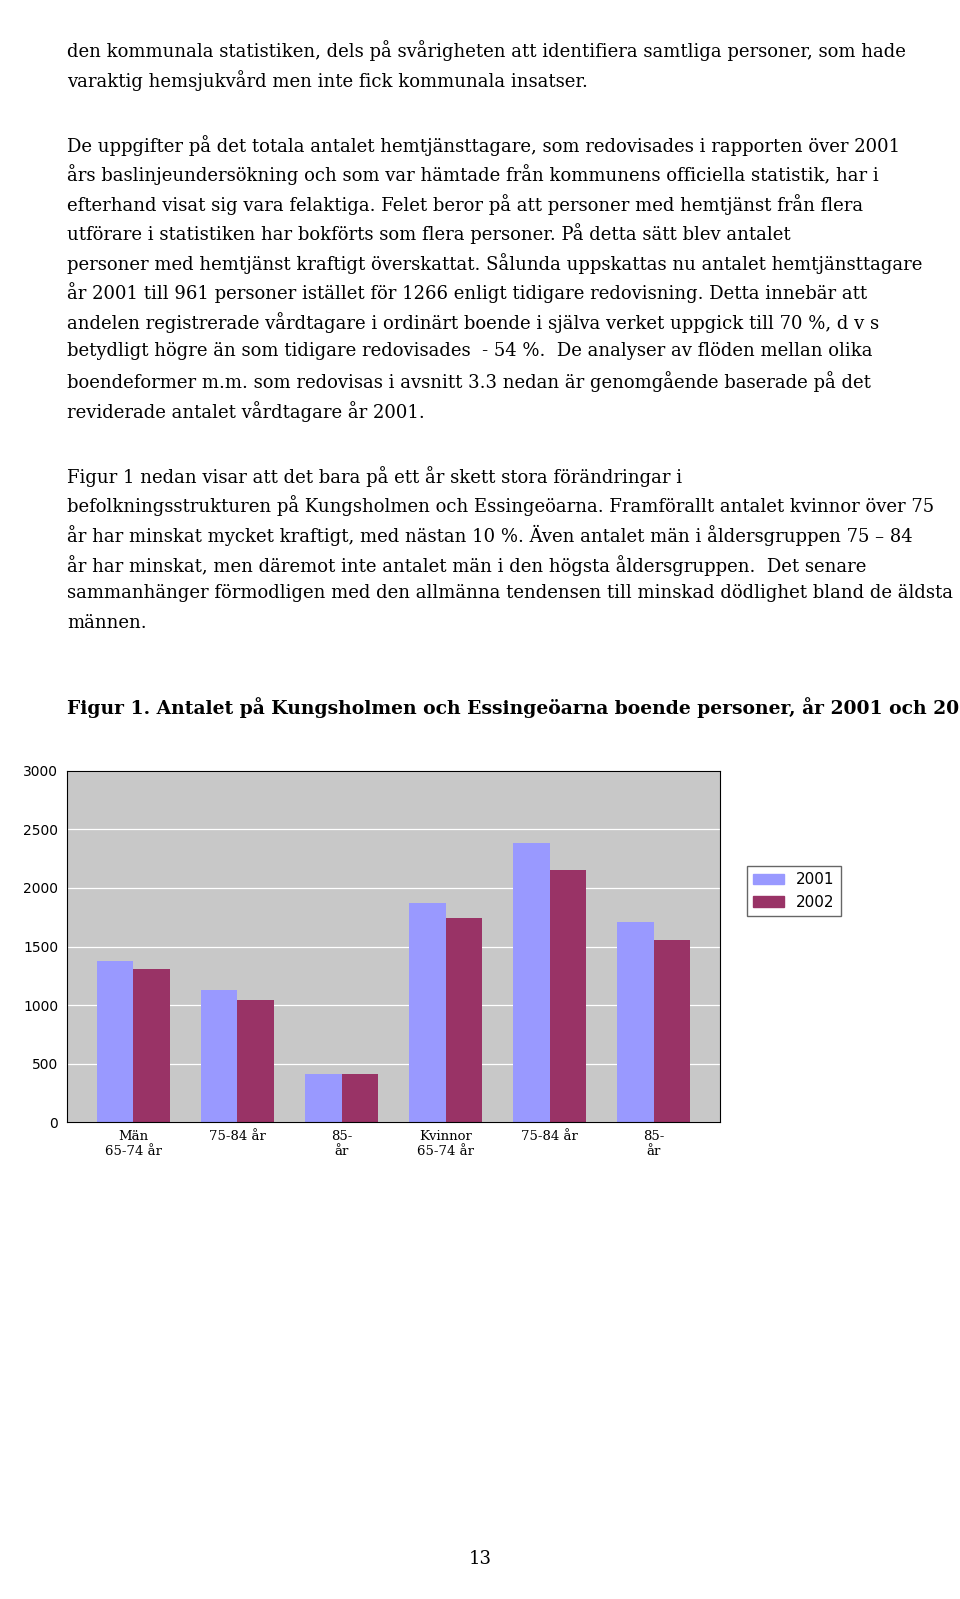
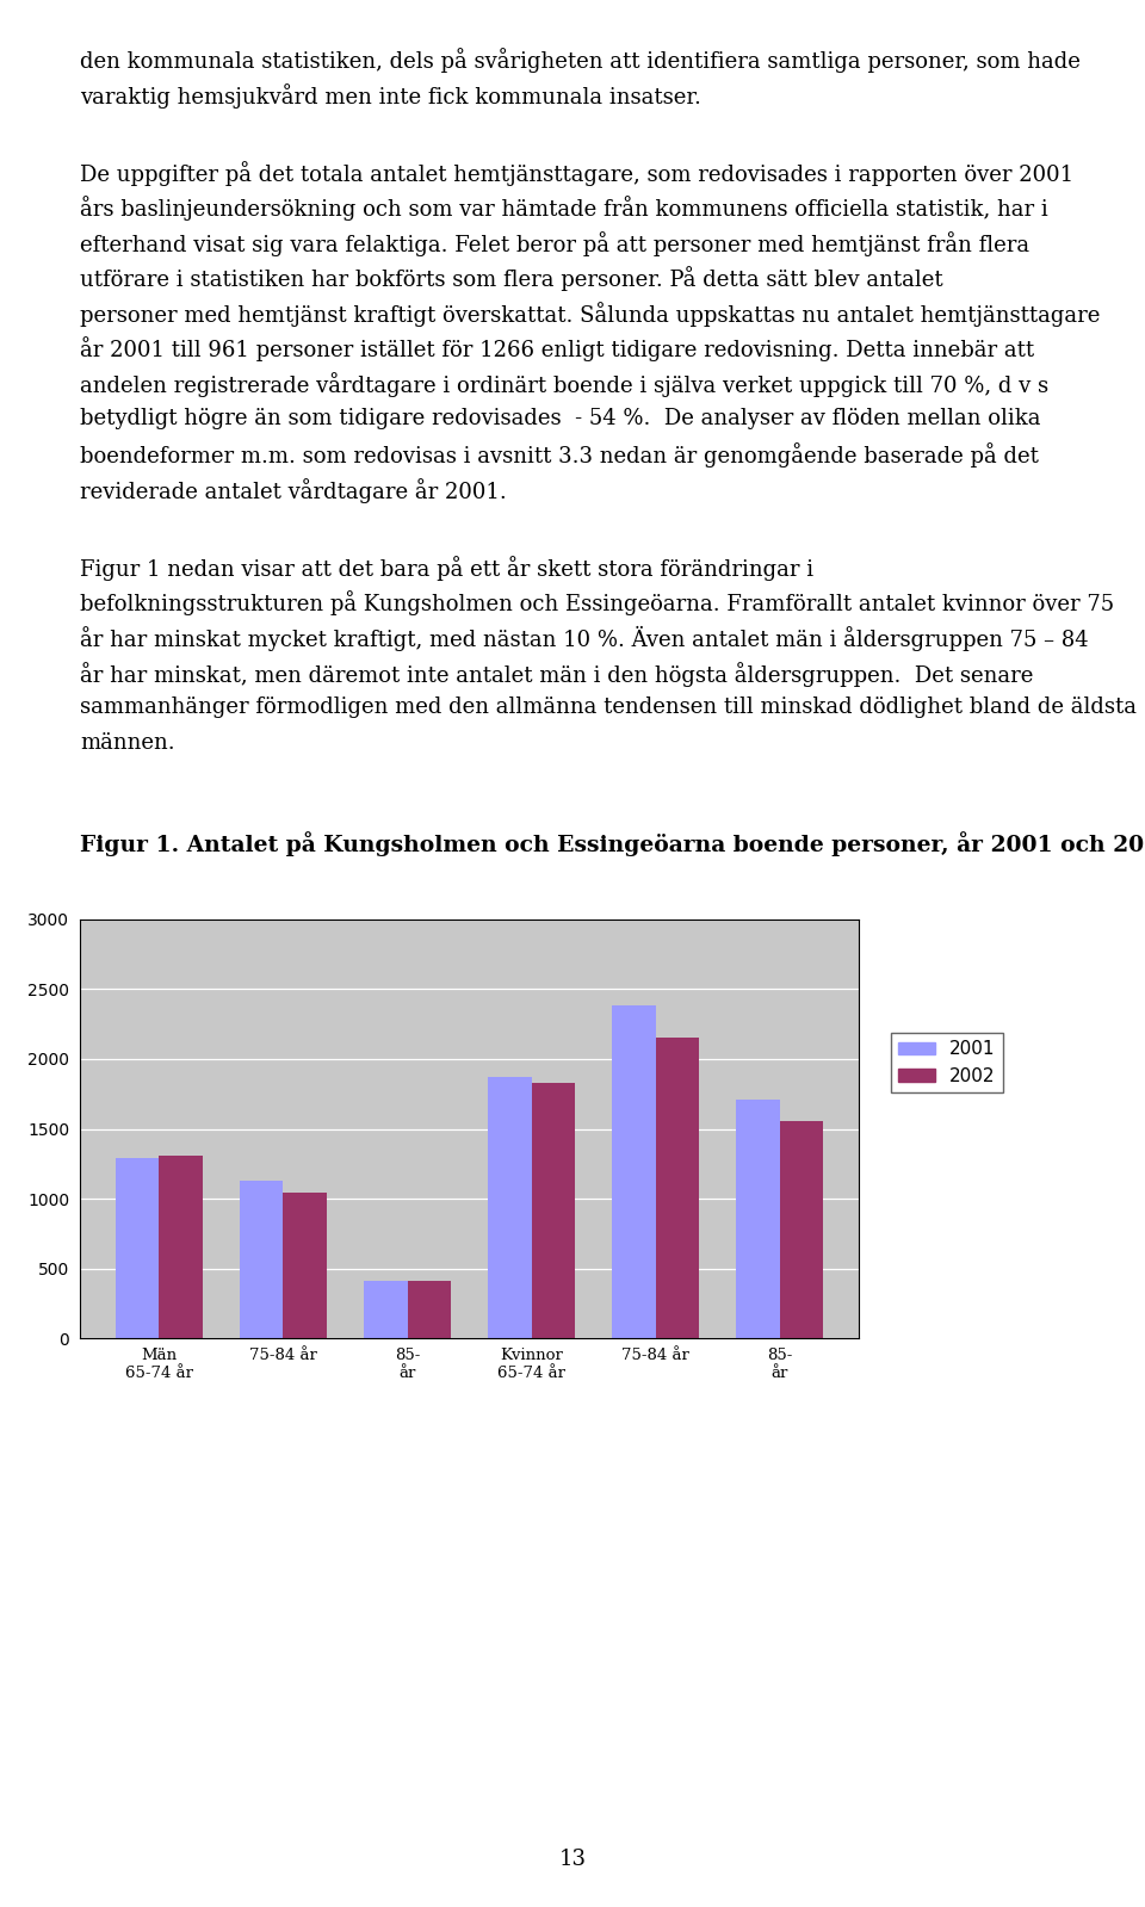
2001/Män 65-74 år: 1380 -> 1290
2002/Kvinnor 65-74 år: 1740 -> 1830
